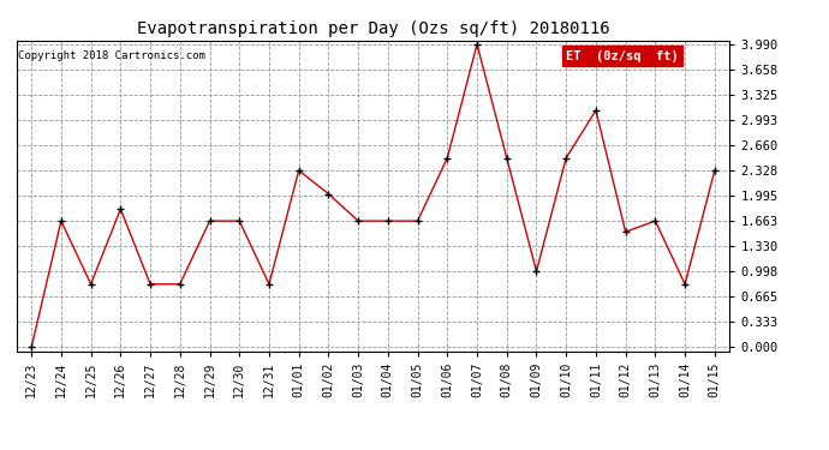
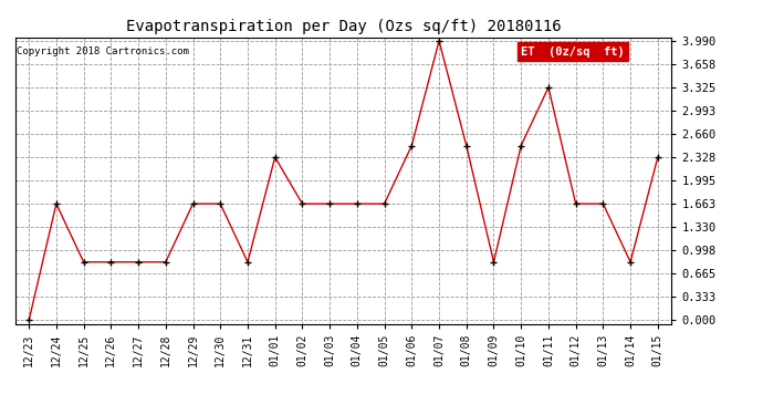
12/26: 1.82 -> 0.83
01/02: 2.02 -> 1.66
01/09: 1.00 -> 0.83
01/11: 3.12 -> 3.33
01/12: 1.52 -> 1.66
